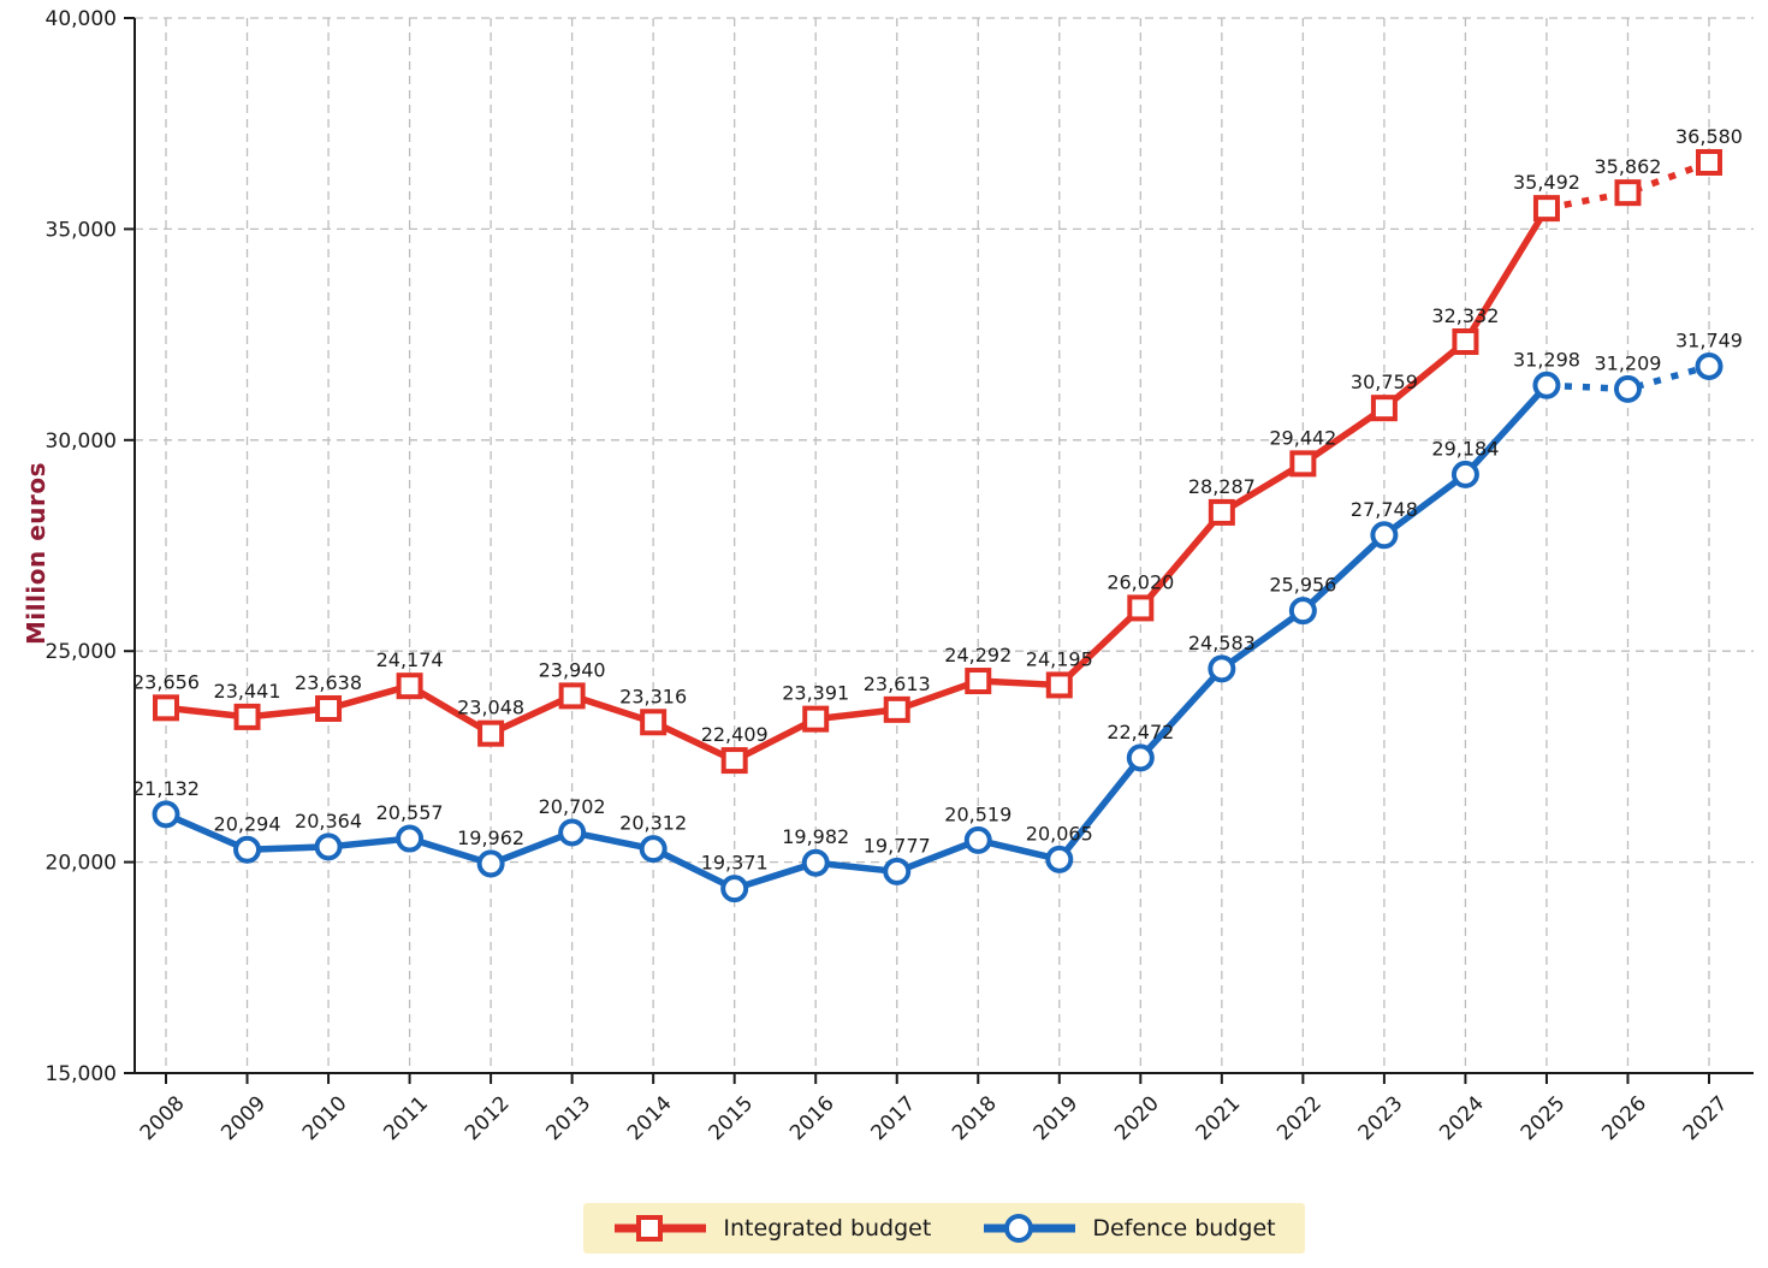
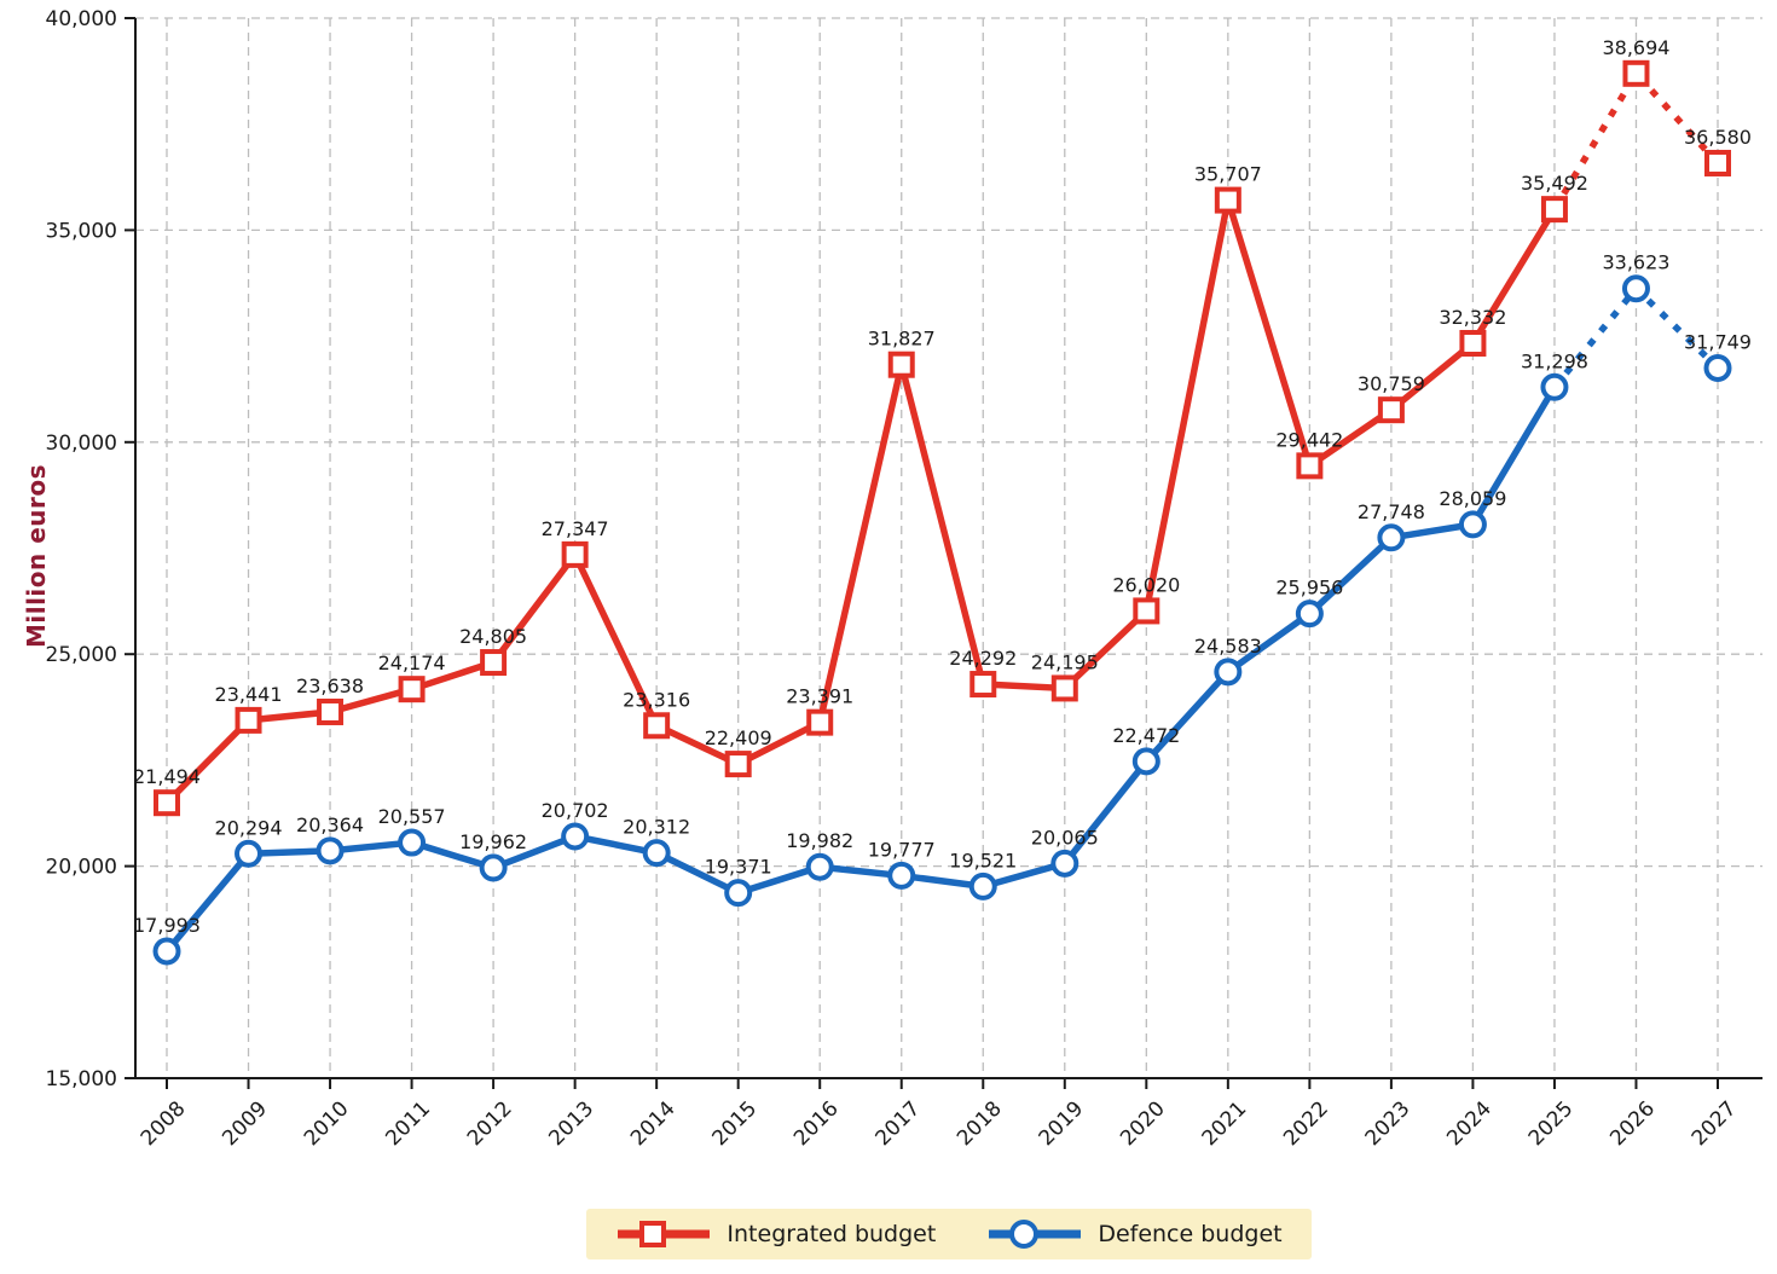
Integrated budget/2008: 23,656 -> 21,494
Defence budget/2008: 21,132 -> 17,993
Integrated budget/2012: 23,048 -> 24,805
Integrated budget/2013: 23,940 -> 27,347
Integrated budget/2017: 23,613 -> 31,827
Defence budget/2018: 20,519 -> 19,521
Integrated budget/2021: 28,287 -> 35,707
Defence budget/2024: 29,184 -> 28,059
Integrated budget/2026: 35,862 -> 38,694
Defence budget/2026: 31,209 -> 33,623
